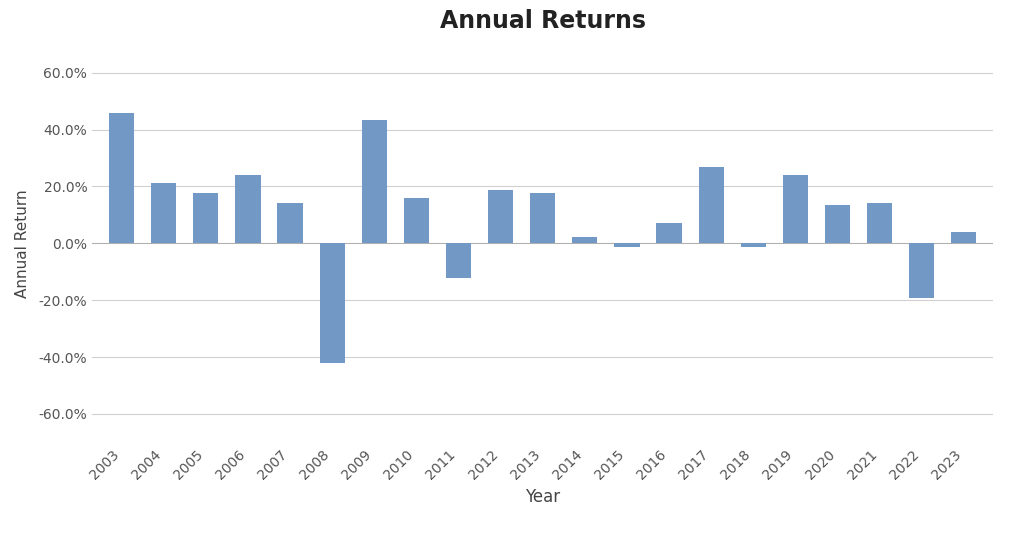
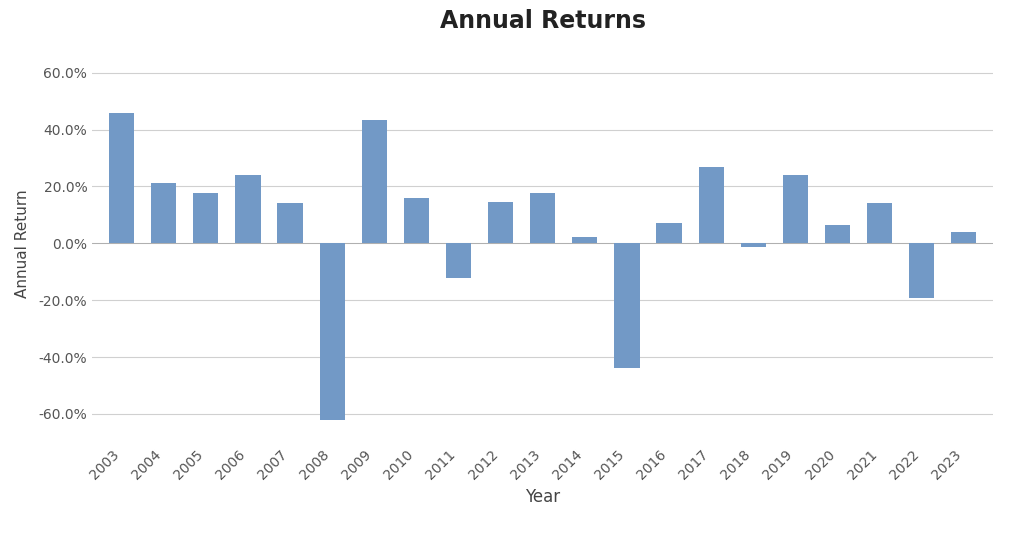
2008: -42.1% -> -62.0%
2012: 18.9% -> 14.5%
2015: -1.4% -> -44.0%
2020: 13.3% -> 6.5%
